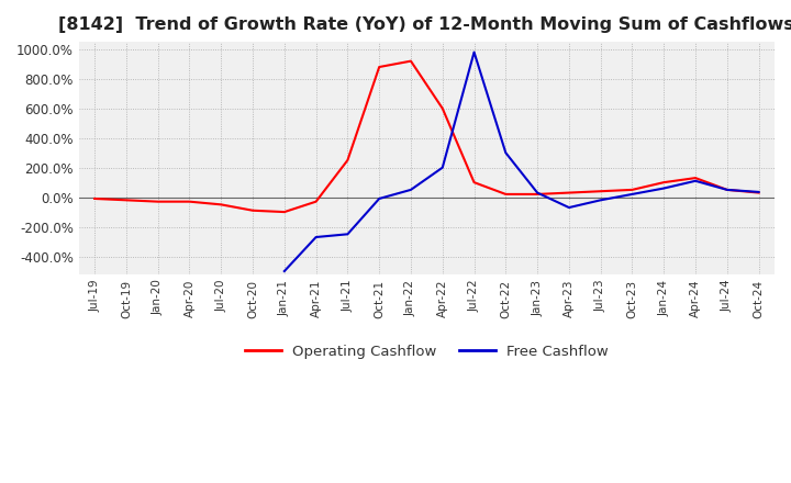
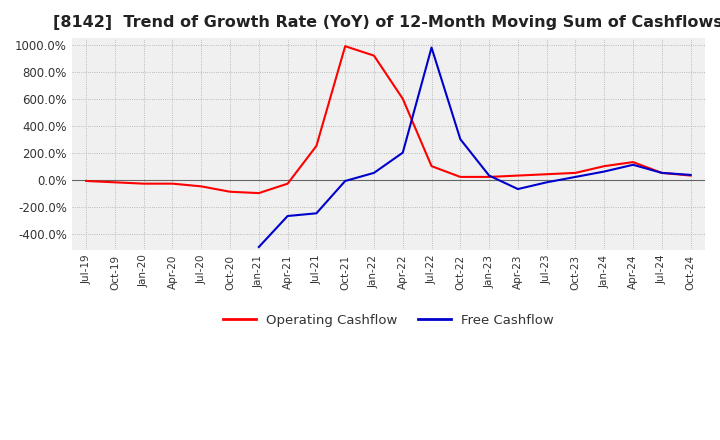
Operating Cashflow/Oct-21: 880% -> 990%
